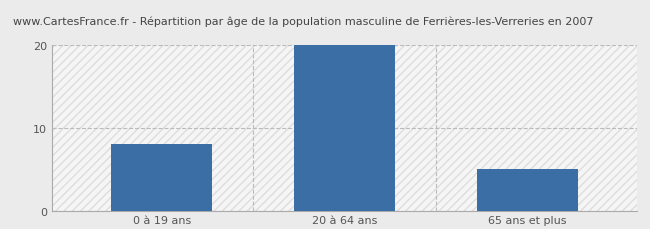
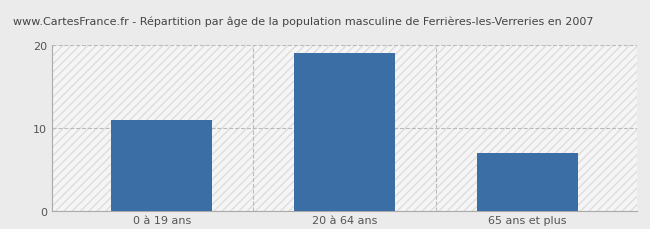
0 à 19 ans: 8 -> 11
20 à 64 ans: 20 -> 19
65 ans et plus: 5 -> 7
